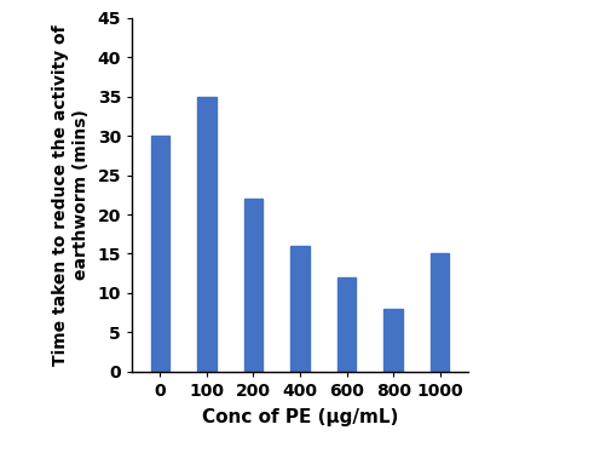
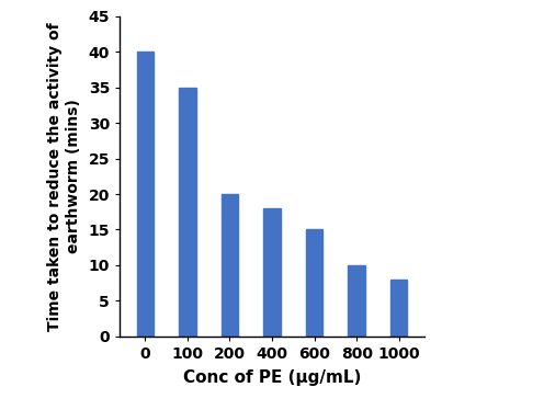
0: 30 -> 40
200: 22 -> 20
400: 16 -> 18
600: 12 -> 15
800: 8 -> 10
1000: 15 -> 8
